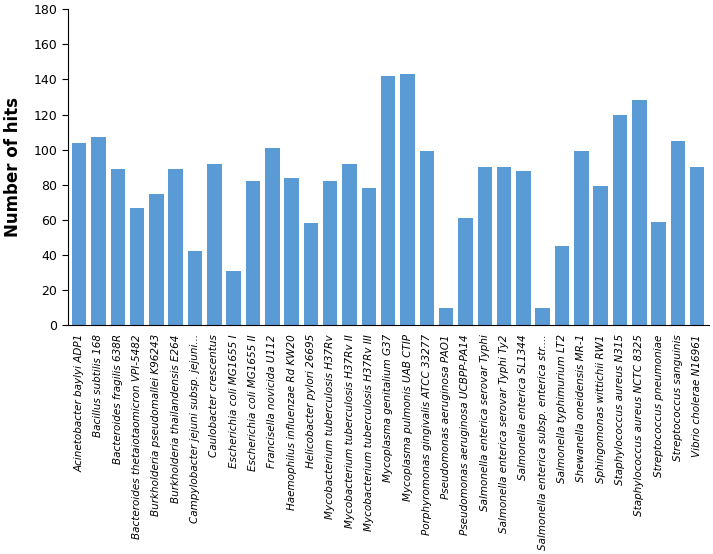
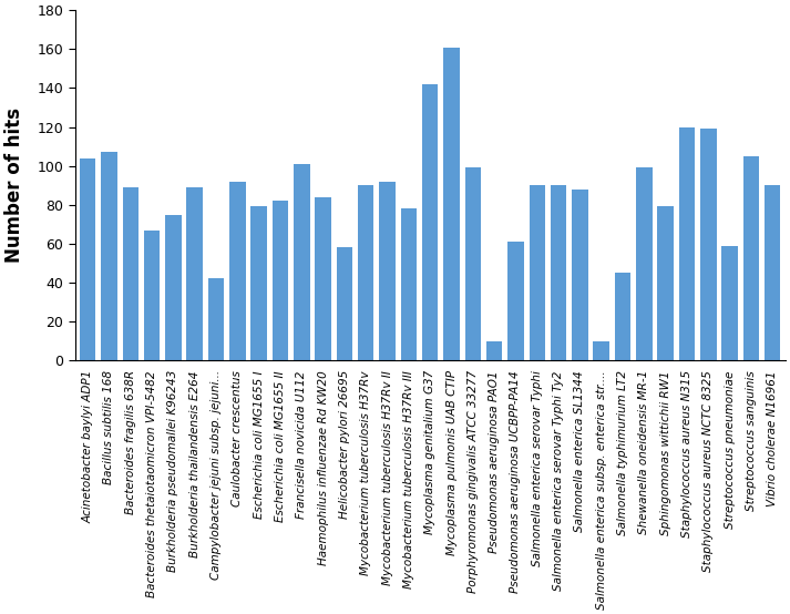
Escherichia coli MG1655 I: 31 -> 79
Mycobacterium tuberculosis H37Rv: 82 -> 90
Mycoplasma pulmonis UAB CTIP: 143 -> 161
Staphylococcus aureus NCTC 8325: 128 -> 119
